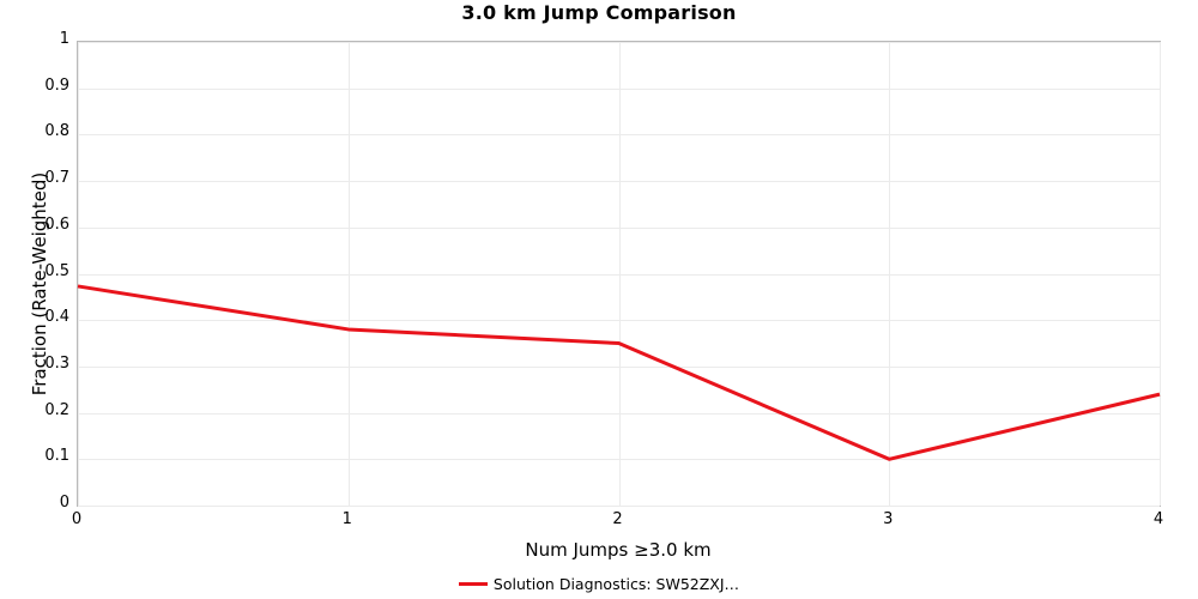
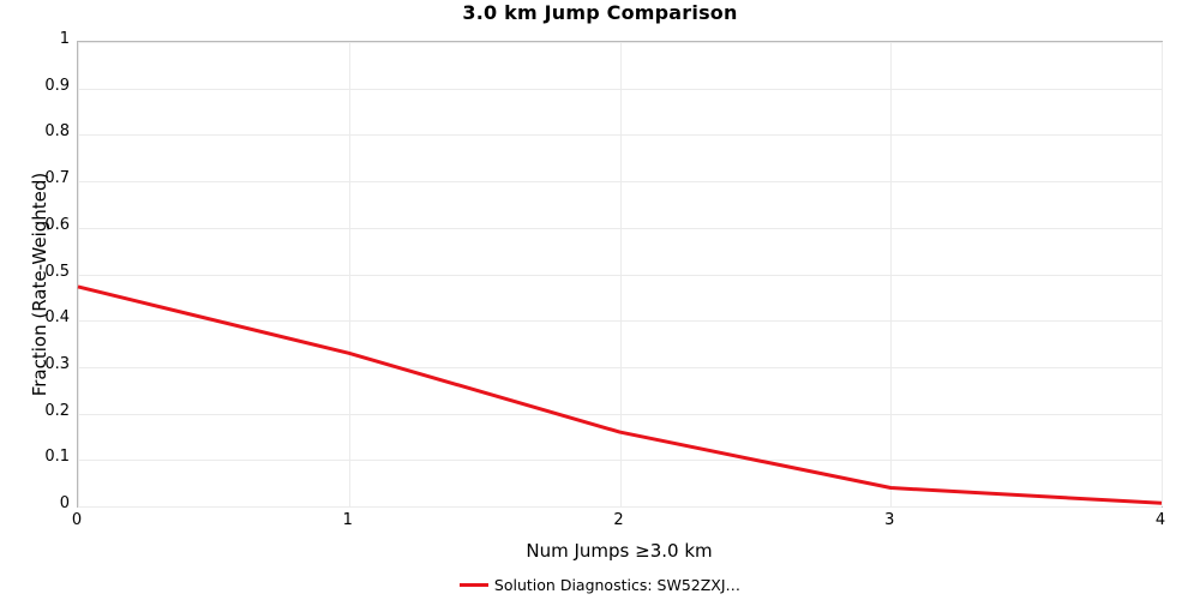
1: 0.38 -> 0.33
2: 0.35 -> 0.16
3: 0.10 -> 0.04
4: 0.24 -> 0.01
